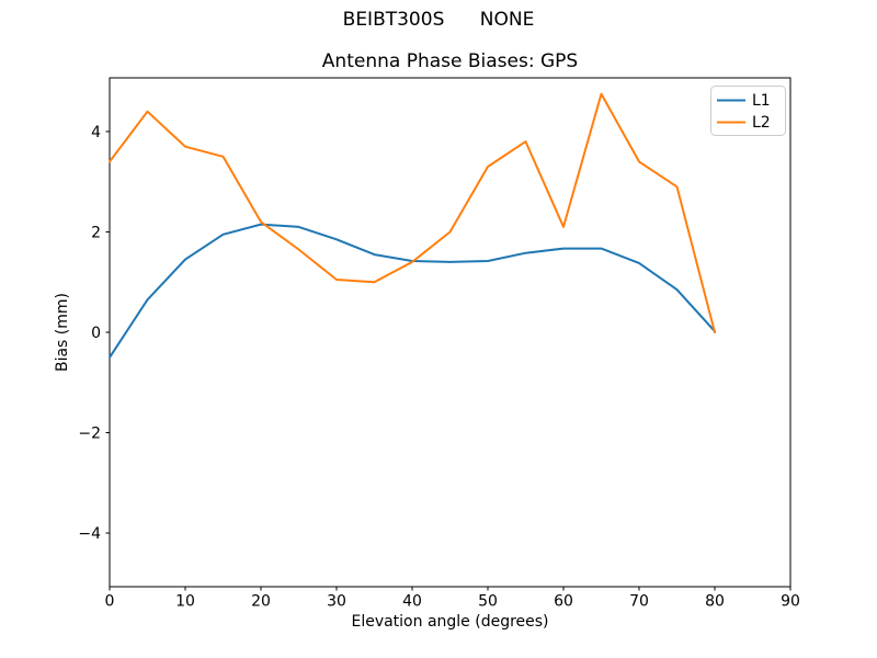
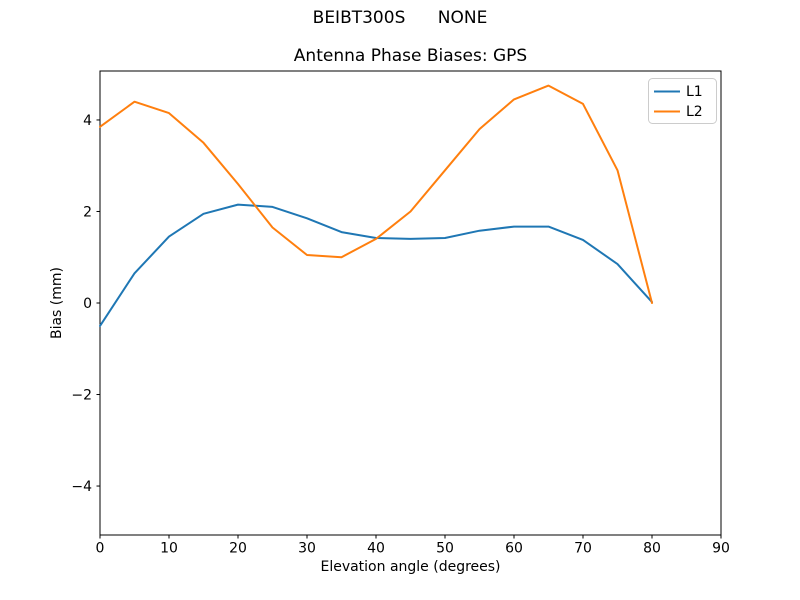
L2/0: 3.4 -> 3.9
L2/10: 3.7 -> 4.2
L2/20: 2.2 -> 2.6
L2/50: 3.3 -> 2.9
L2/60: 2.1 -> 4.5
L2/70: 3.4 -> 4.3
